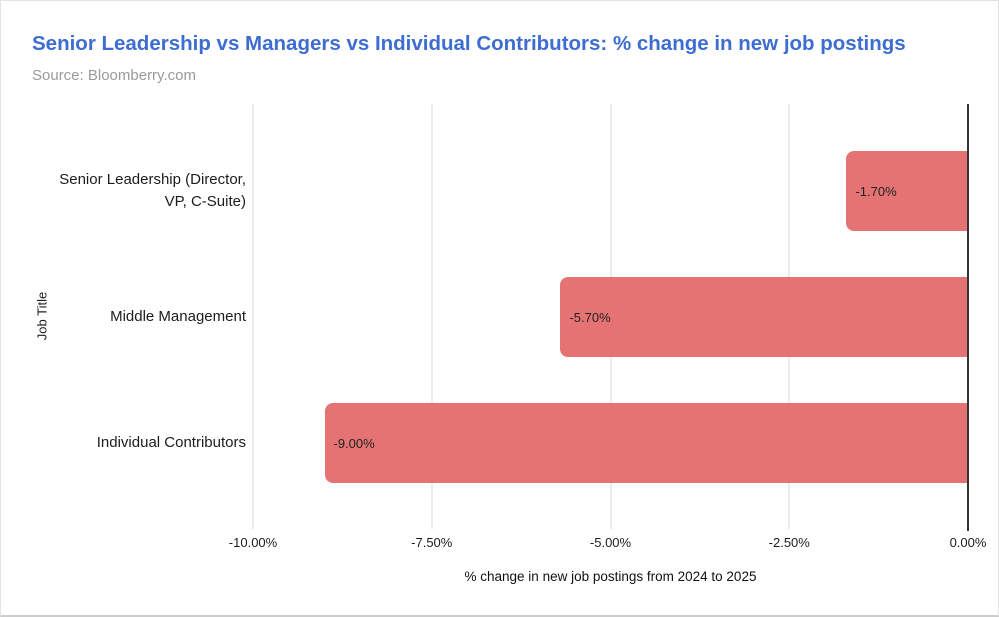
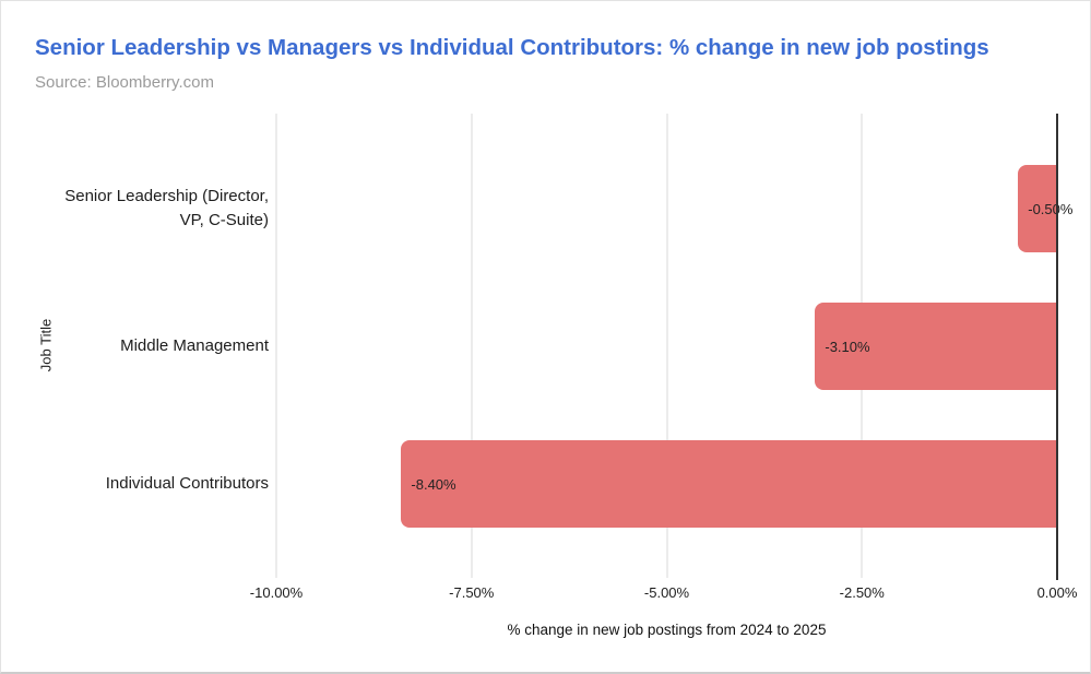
Senior Leadership (Director, VP, C-Suite): -1.70% -> -0.50%
Middle Management: -5.70% -> -3.10%
Individual Contributors: -9.00% -> -8.40%
